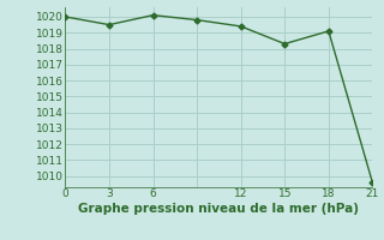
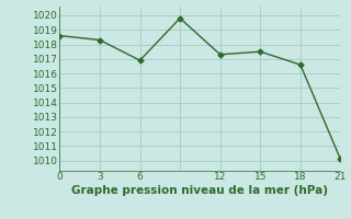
0: 1020.0 -> 1018.6
3: 1019.5 -> 1018.3
6: 1020.1 -> 1016.9
12: 1019.4 -> 1017.3
15: 1018.3 -> 1017.5
18: 1019.1 -> 1016.6
21: 1009.6 -> 1010.1
